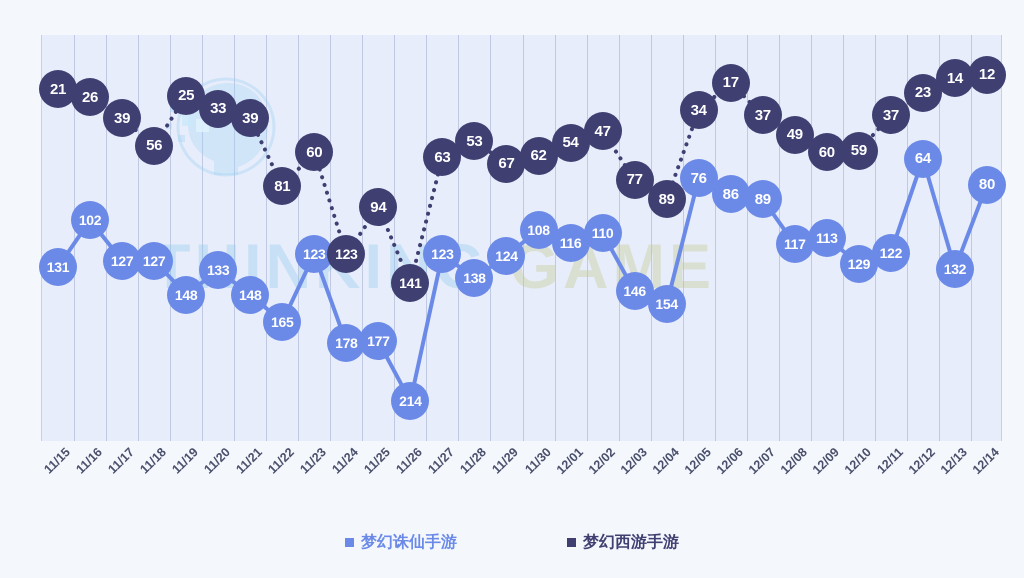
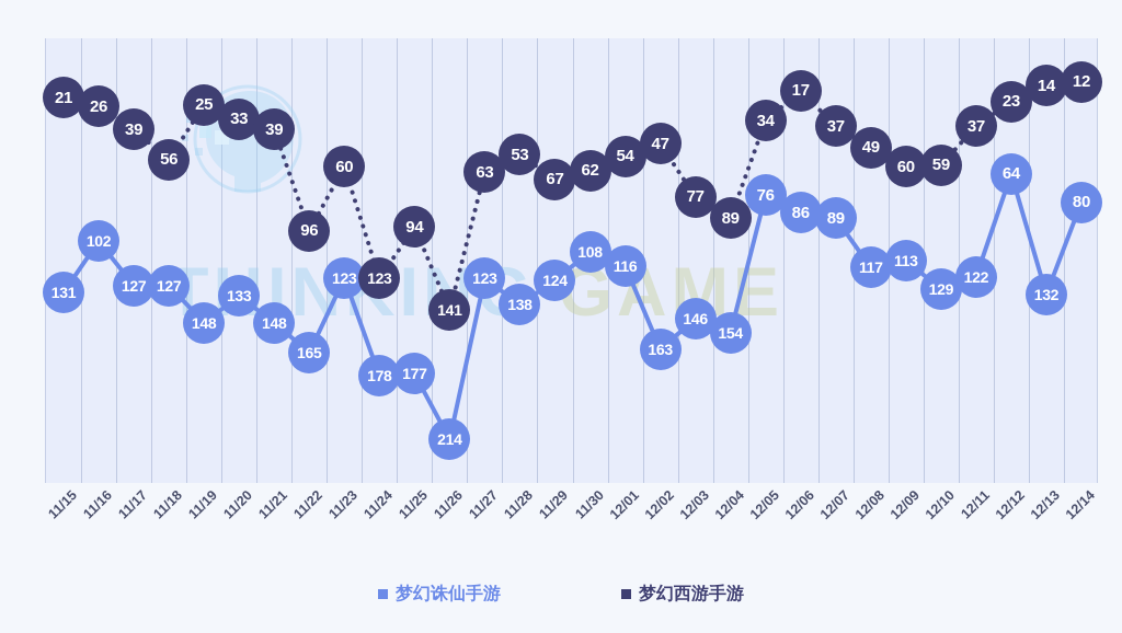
梦幻西游手游/11/22: 81 -> 96
梦幻诛仙手游/12/02: 110 -> 163
